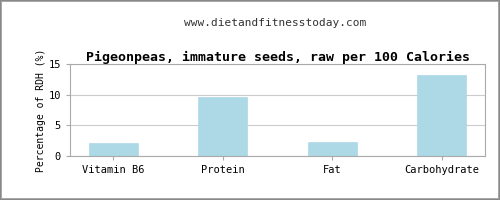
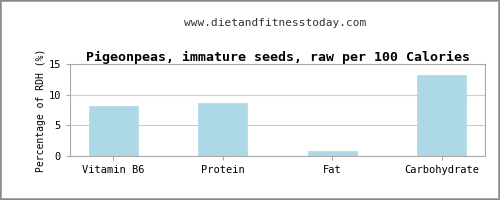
Vitamin B6: 2.2 -> 8.2
Protein: 9.6 -> 8.6
Fat: 2.3 -> 0.8
